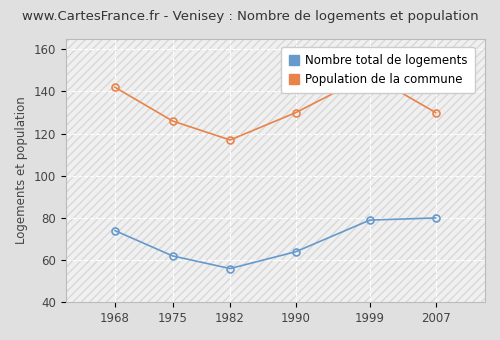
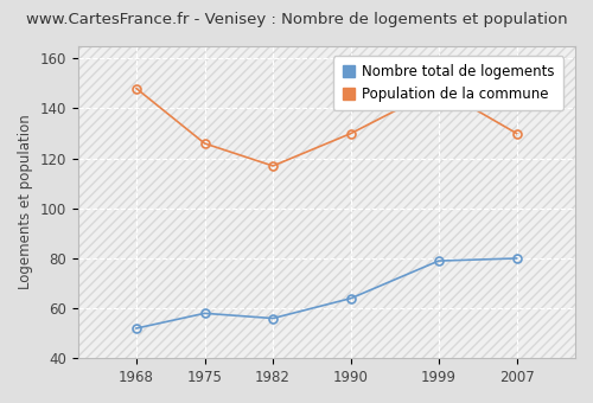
Nombre total de logements/1968: 74 -> 52
Population de la commune/1968: 142 -> 148
Nombre total de logements/1975: 62 -> 58
